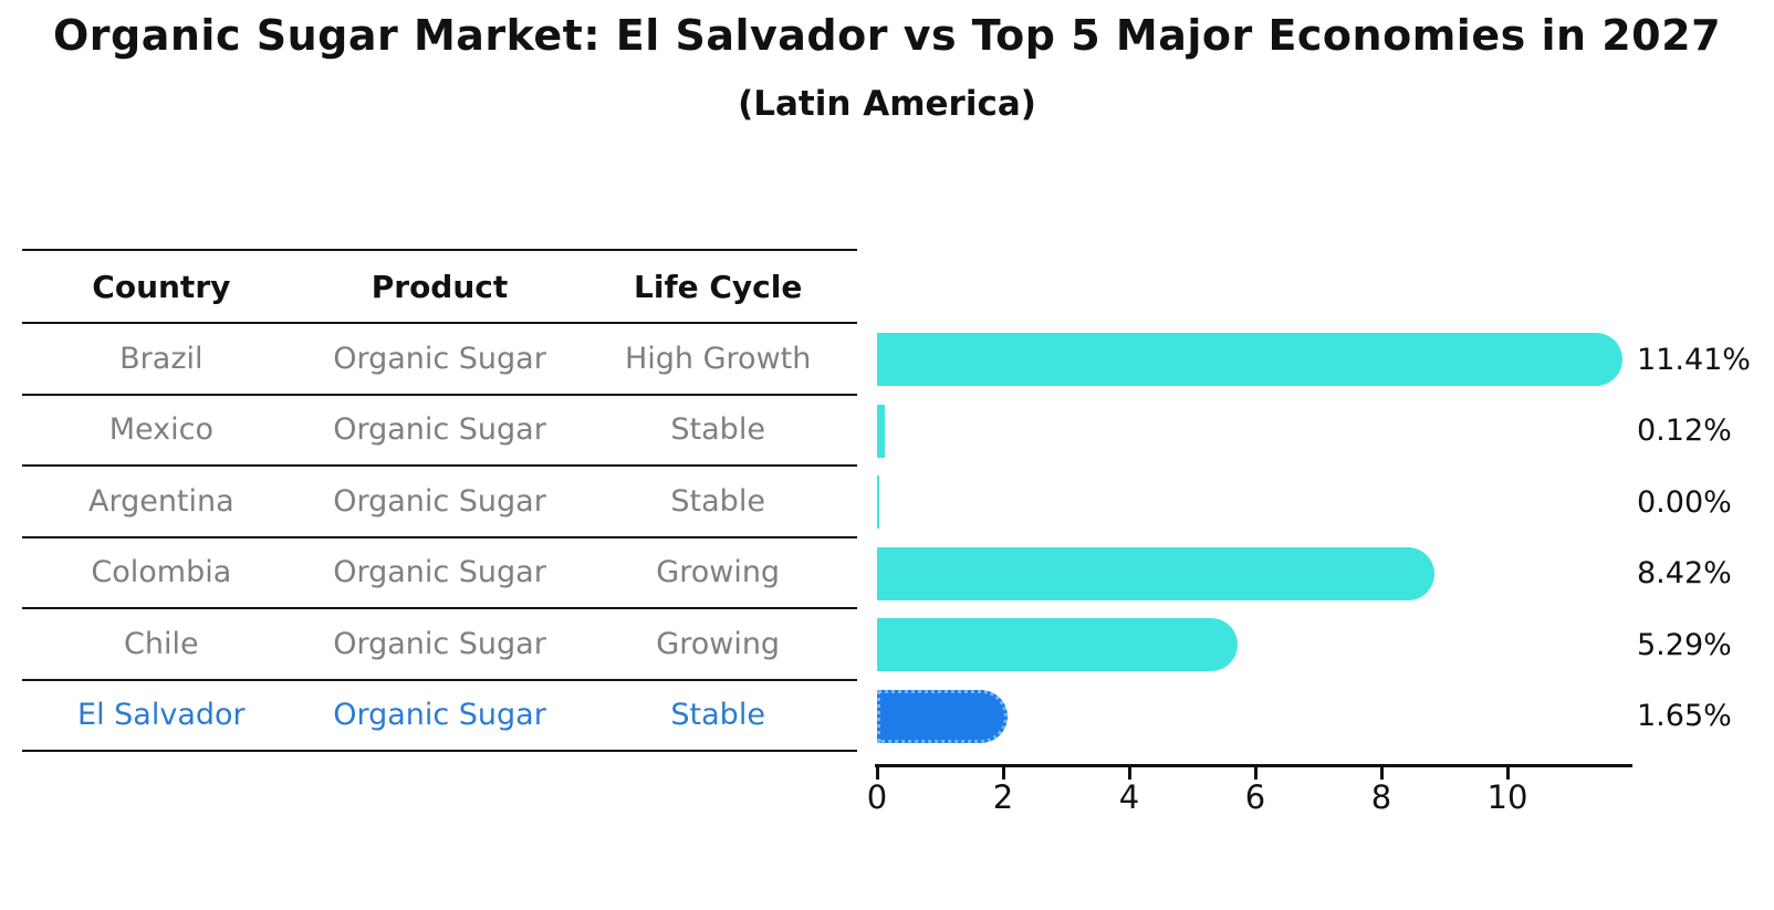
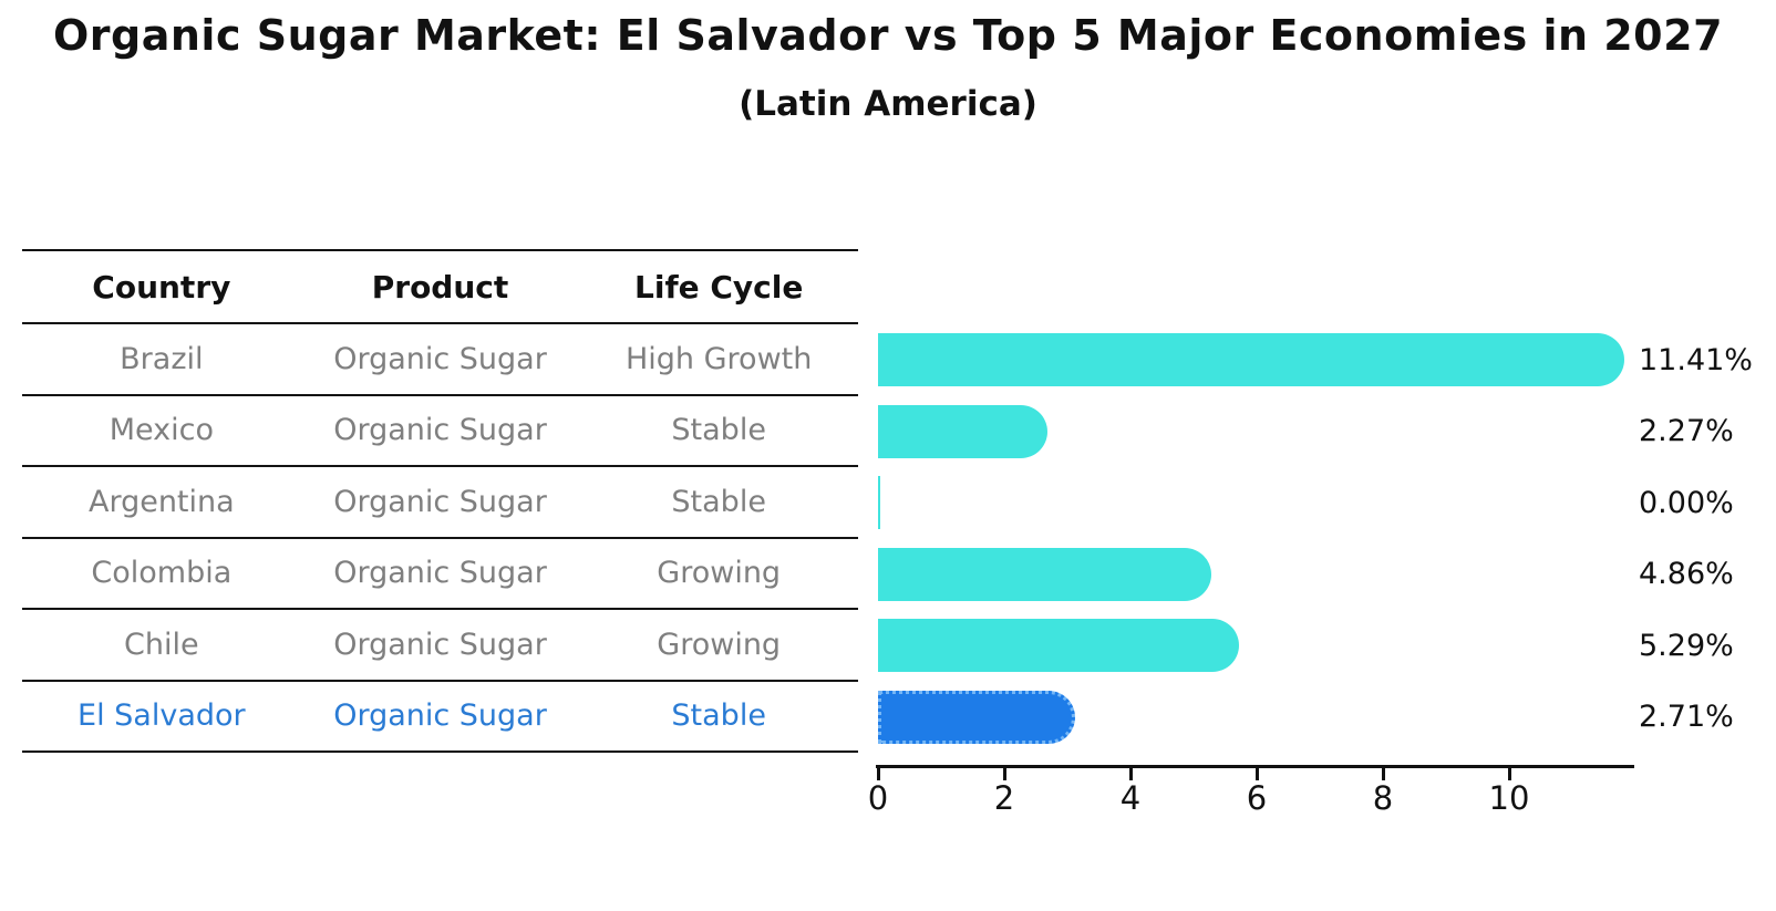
Mexico: 0.12% -> 2.27%
Colombia: 8.42% -> 4.86%
El Salvador: 1.65% -> 2.71%
